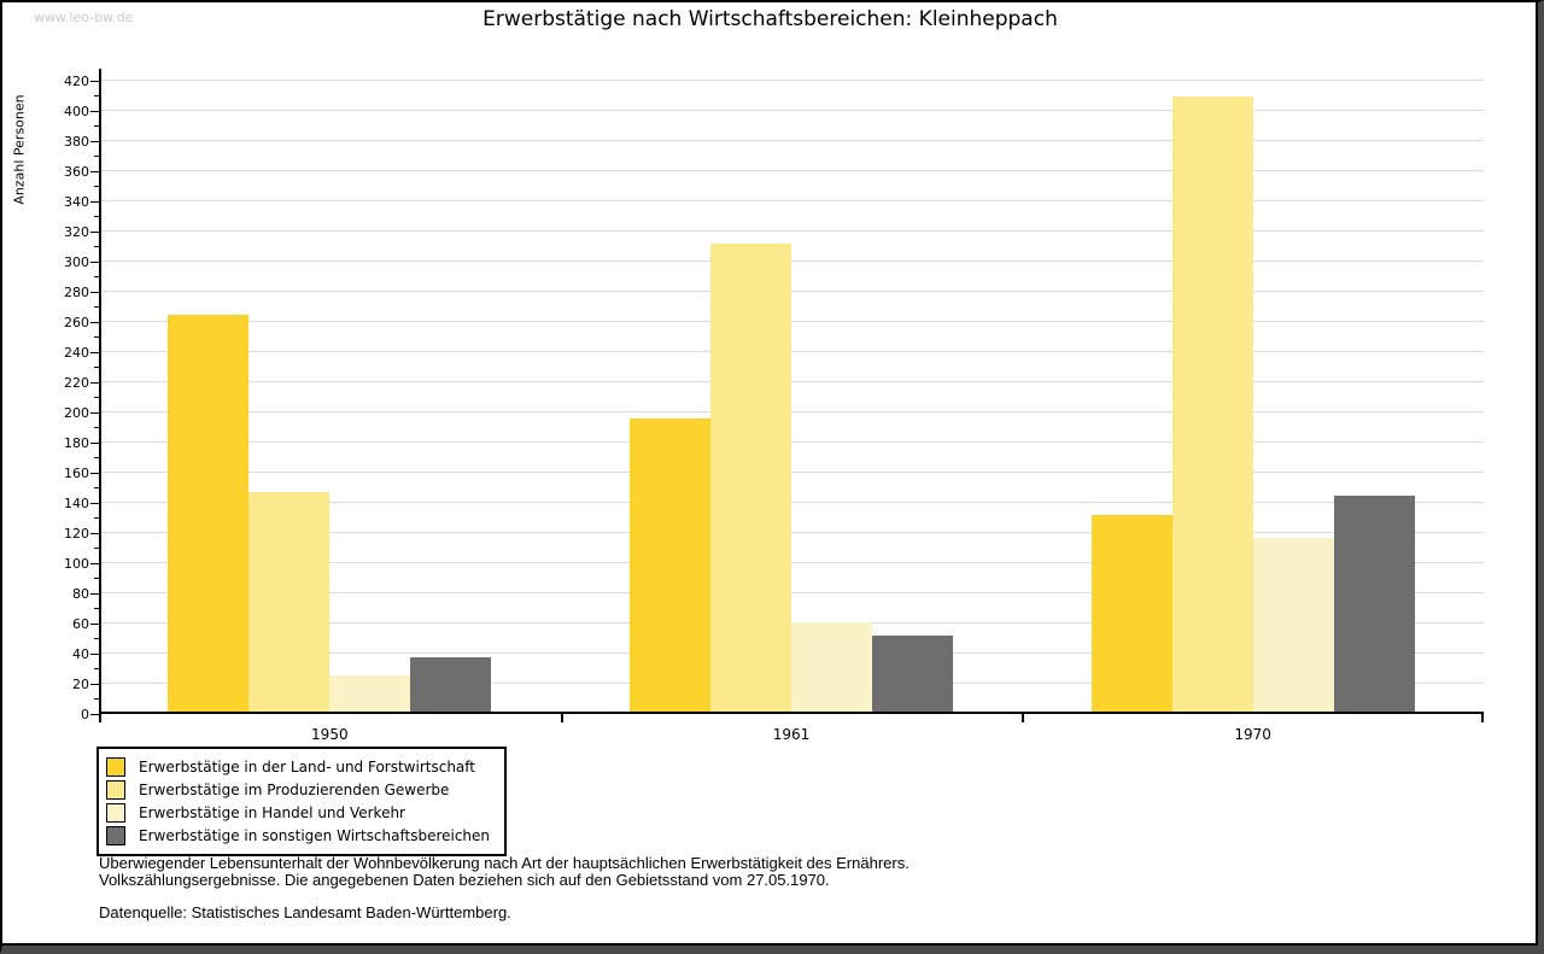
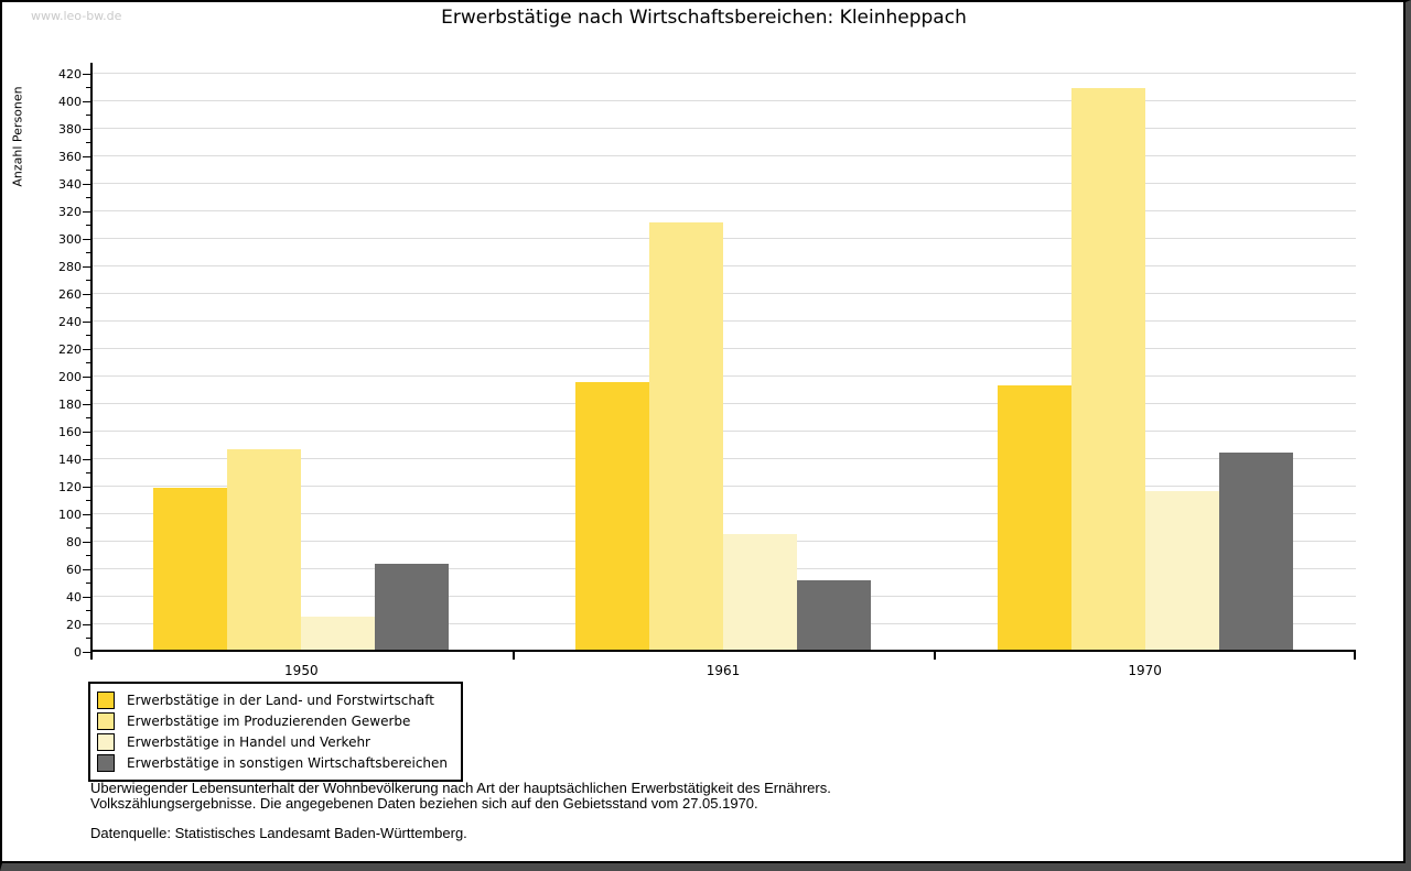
Erwerbstätige in der Land- und Forstwirtschaft/1950: 265 -> 119
Erwerbstätige in sonstigen Wirtschaftsbereichen/1950: 38 -> 64
Erwerbstätige in Handel und Verkehr/1961: 61 -> 86
Erwerbstätige in der Land- und Forstwirtschaft/1970: 132 -> 194
